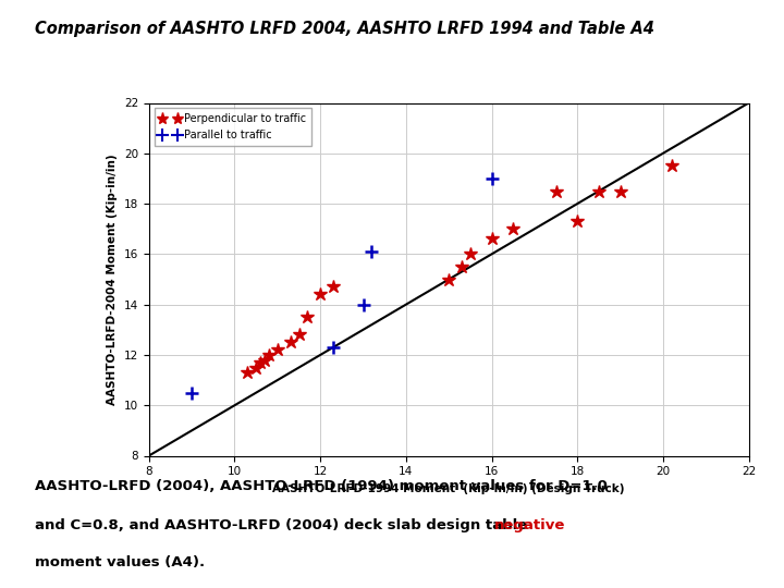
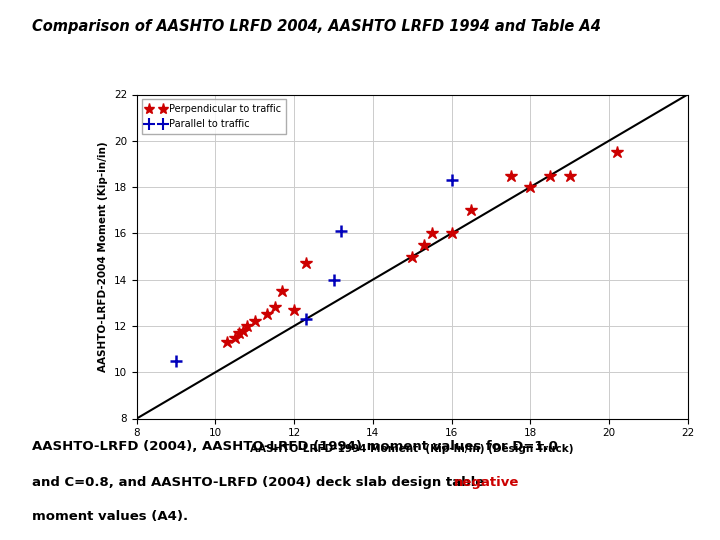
Perpendicular to traffic/12: 14.4 -> 12.7
Perpendicular to traffic/16: 16.6 -> 16.0
Parallel to traffic/16: 19.0 -> 18.3
Perpendicular to traffic/18: 17.3 -> 18.0
